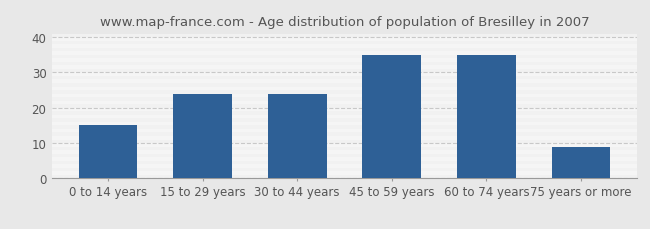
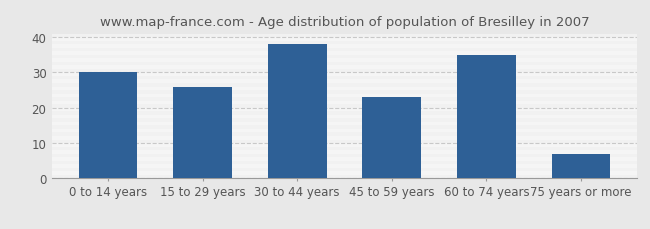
0 to 14 years: 15 -> 30
15 to 29 years: 24 -> 26
30 to 44 years: 24 -> 38
45 to 59 years: 35 -> 23
75 years or more: 9 -> 7
